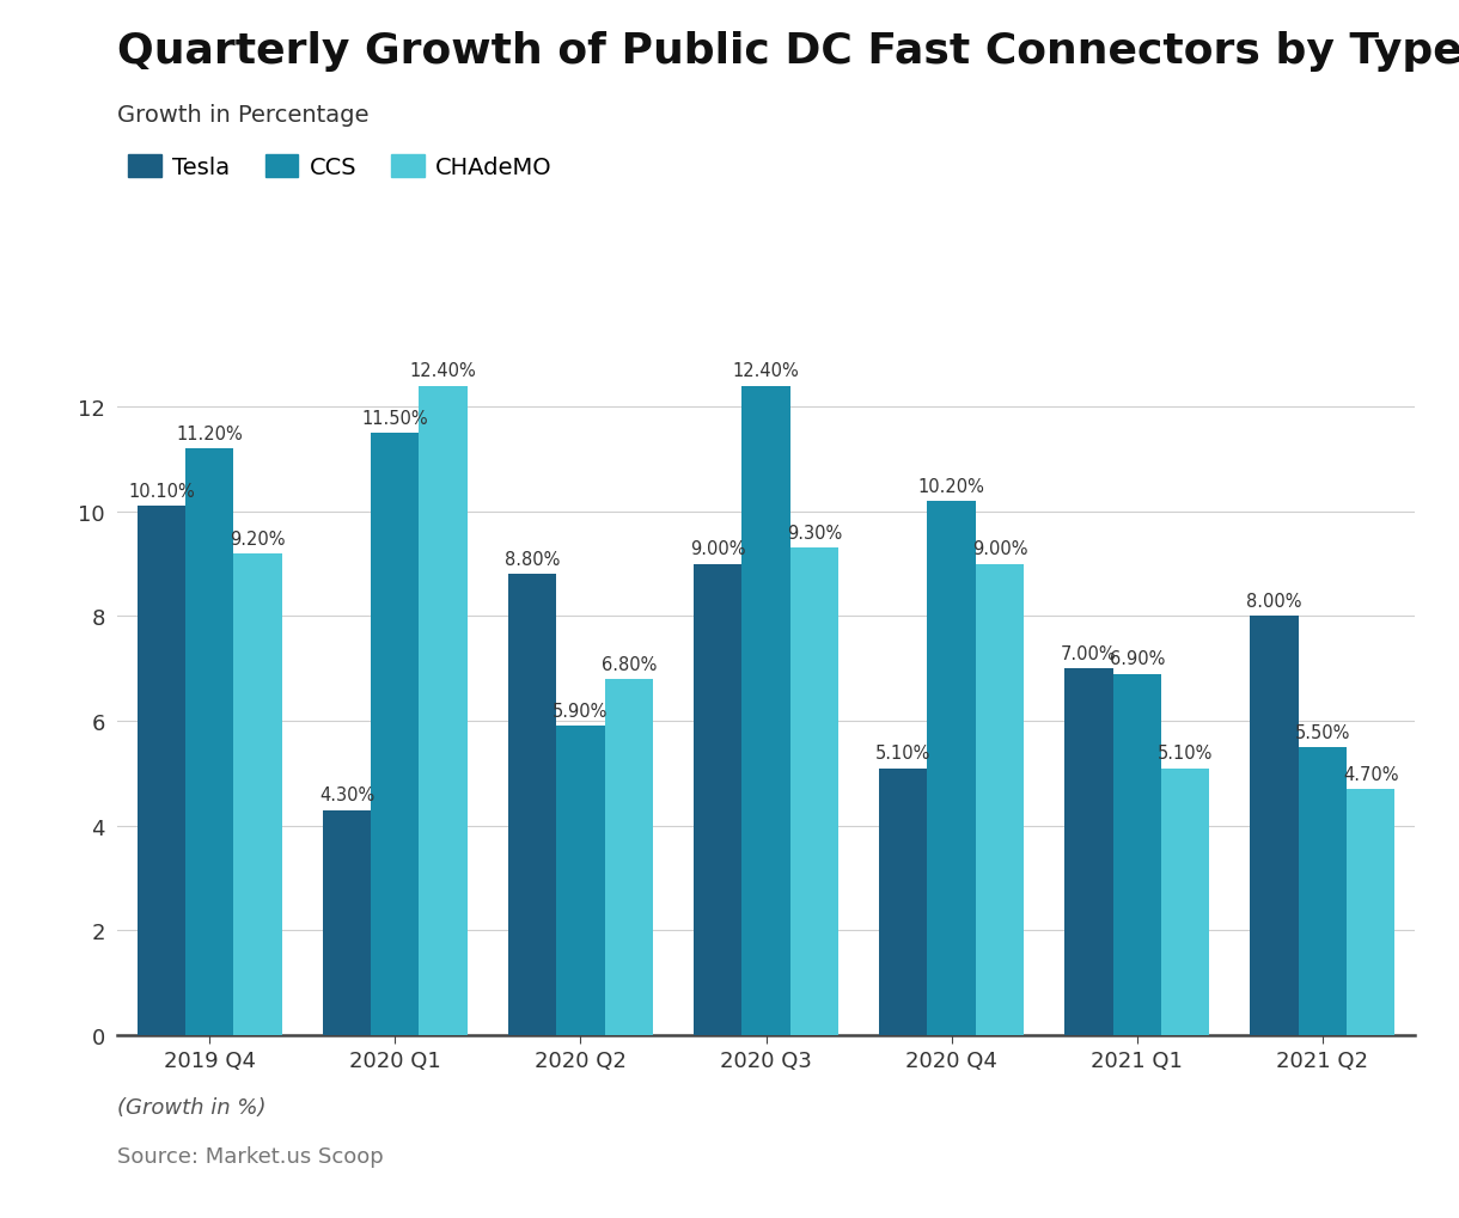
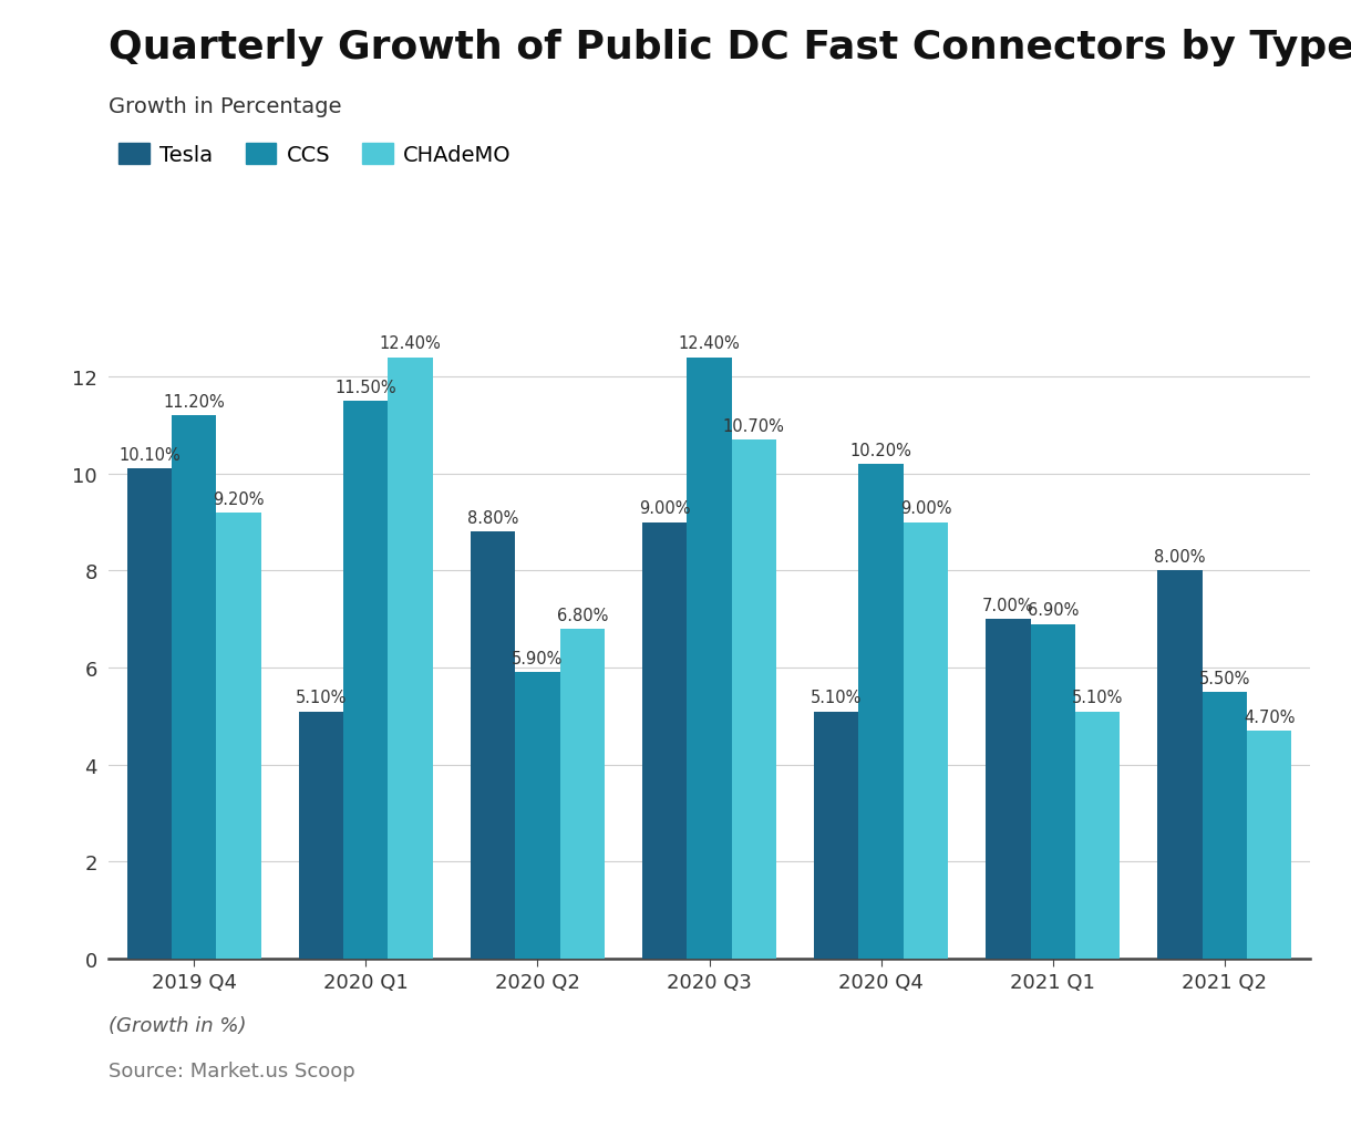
Tesla/2020 Q1: 4.30% -> 5.10%
CHAdeMO/2020 Q3: 9.30% -> 10.70%
